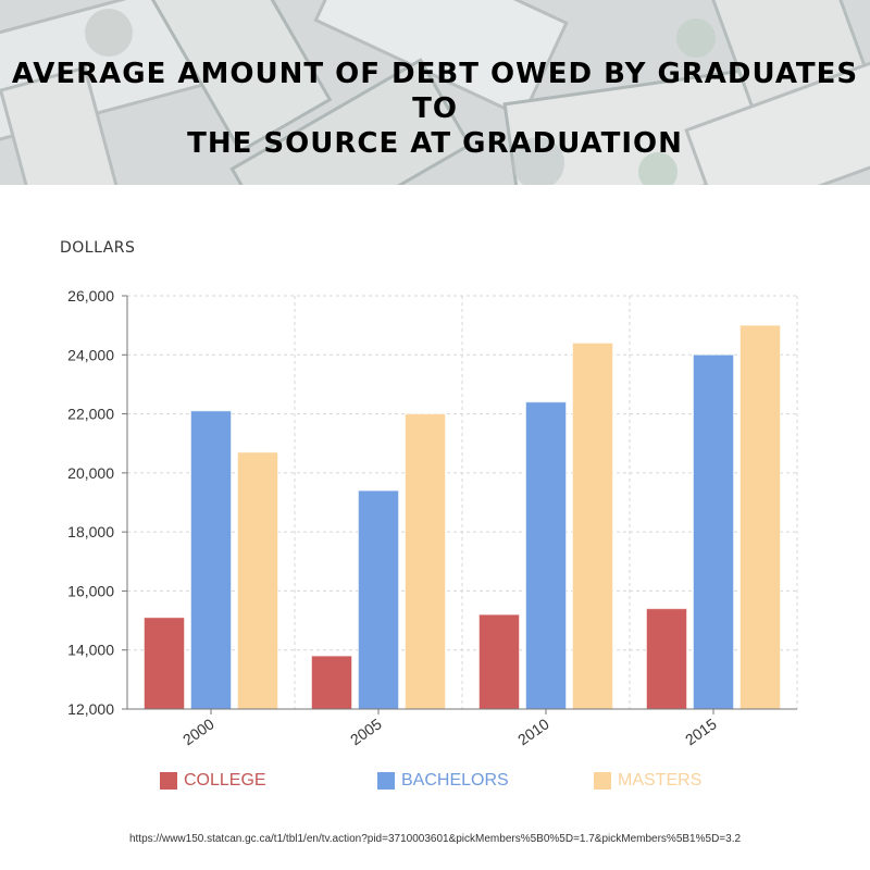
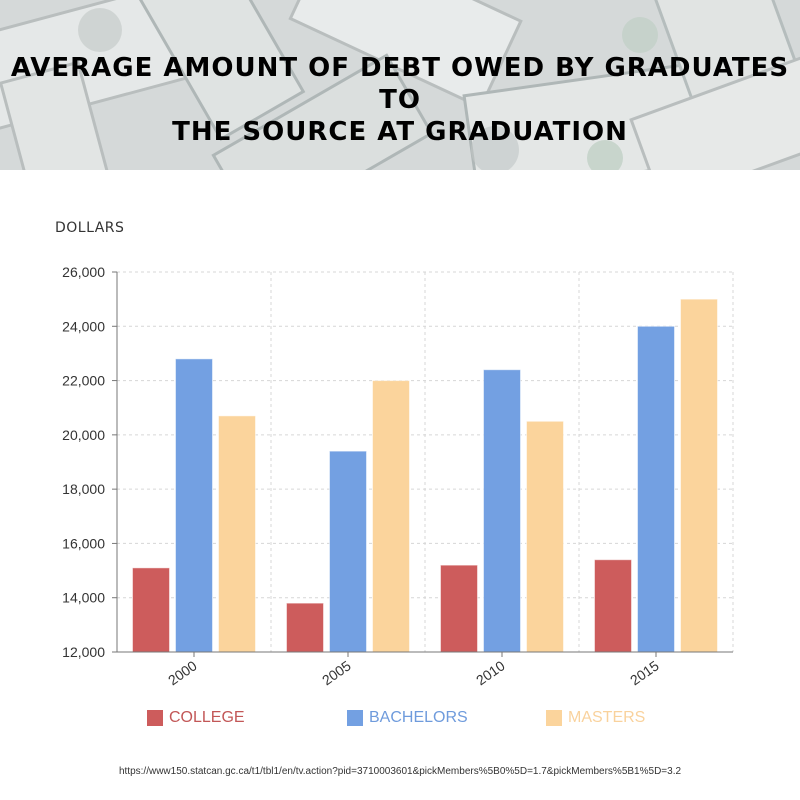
BACHELORS/2000: 22100 -> 22800
MASTERS/2010: 24400 -> 20500
